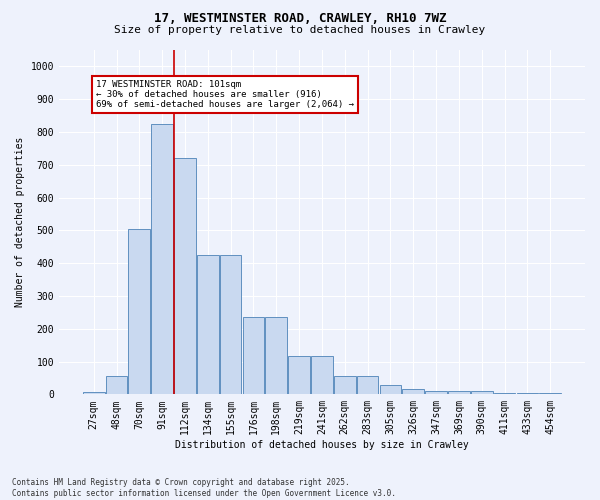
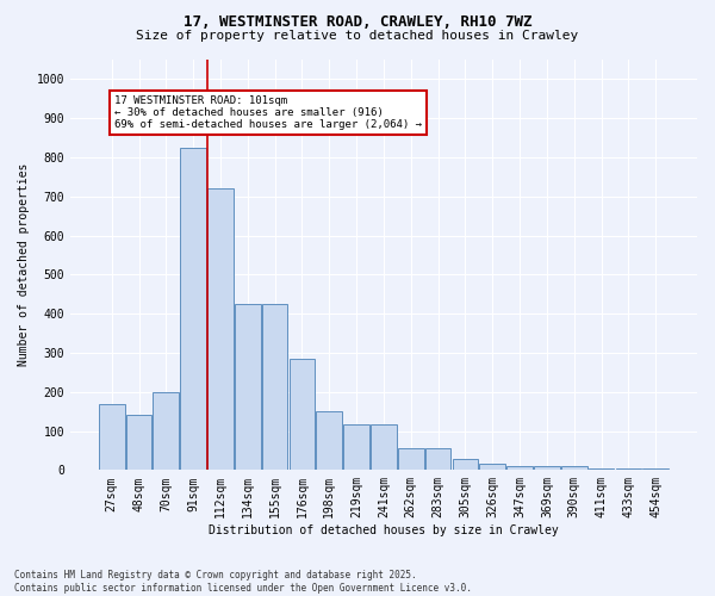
27sqm: 8 -> 170
48sqm: 55 -> 140
70sqm: 505 -> 200
176sqm: 237 -> 285
198sqm: 237 -> 150
